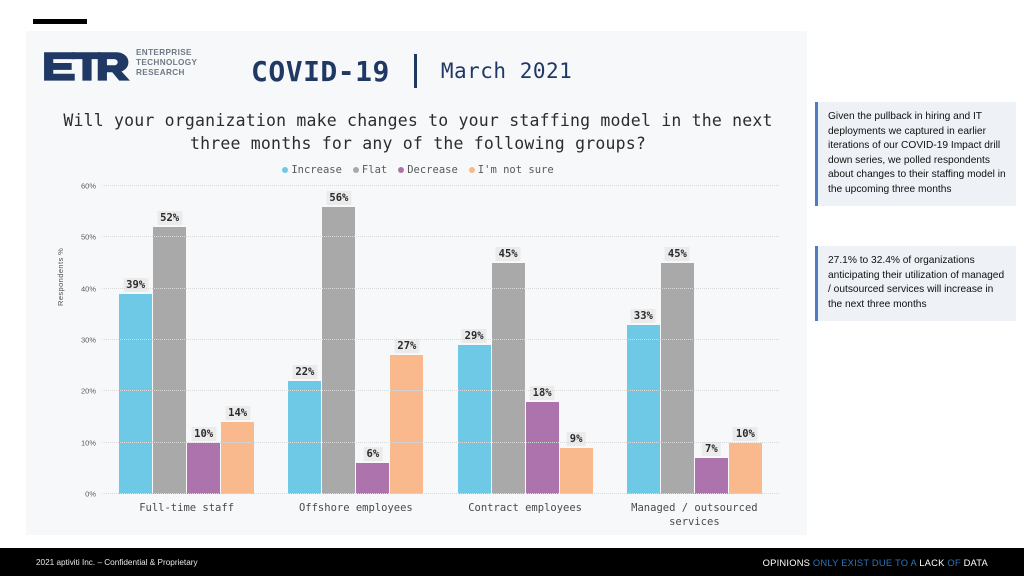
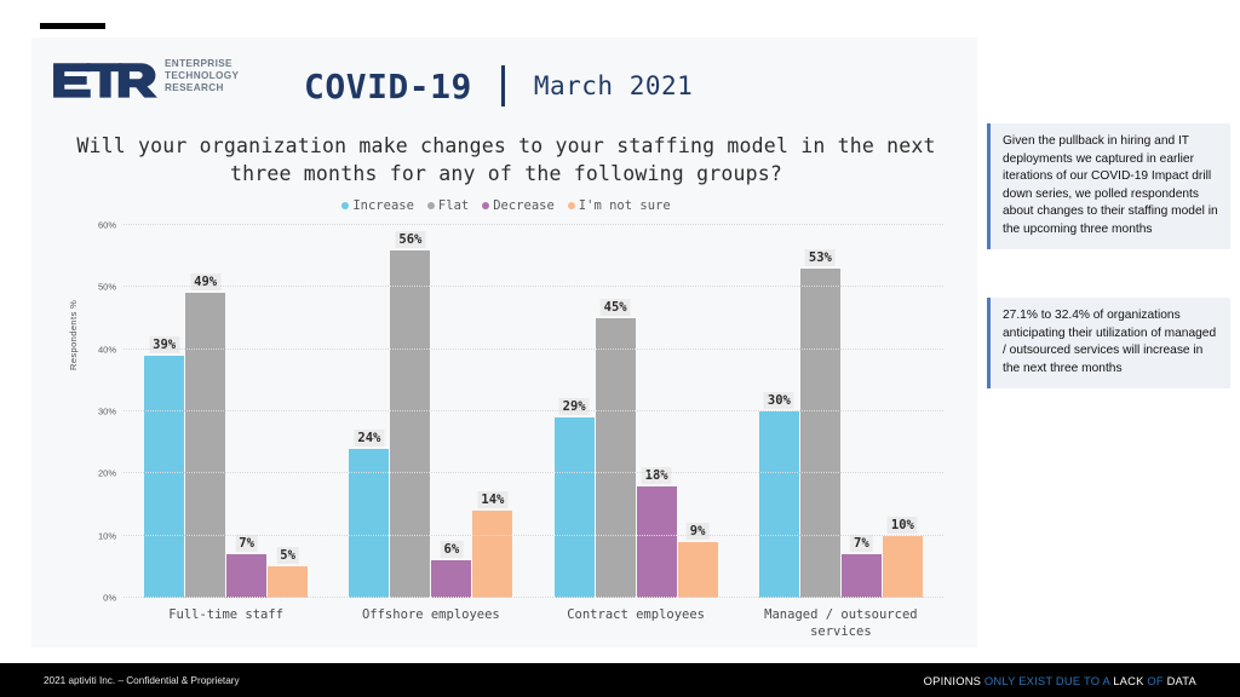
Flat/Full-time staff: 52% -> 49%
Decrease/Full-time staff: 10% -> 7%
I'm not sure/Full-time staff: 14% -> 5%
Increase/Offshore employees: 22% -> 24%
I'm not sure/Offshore employees: 27% -> 14%
Increase/Managed / outsourced services: 33% -> 30%
Flat/Managed / outsourced services: 45% -> 53%
